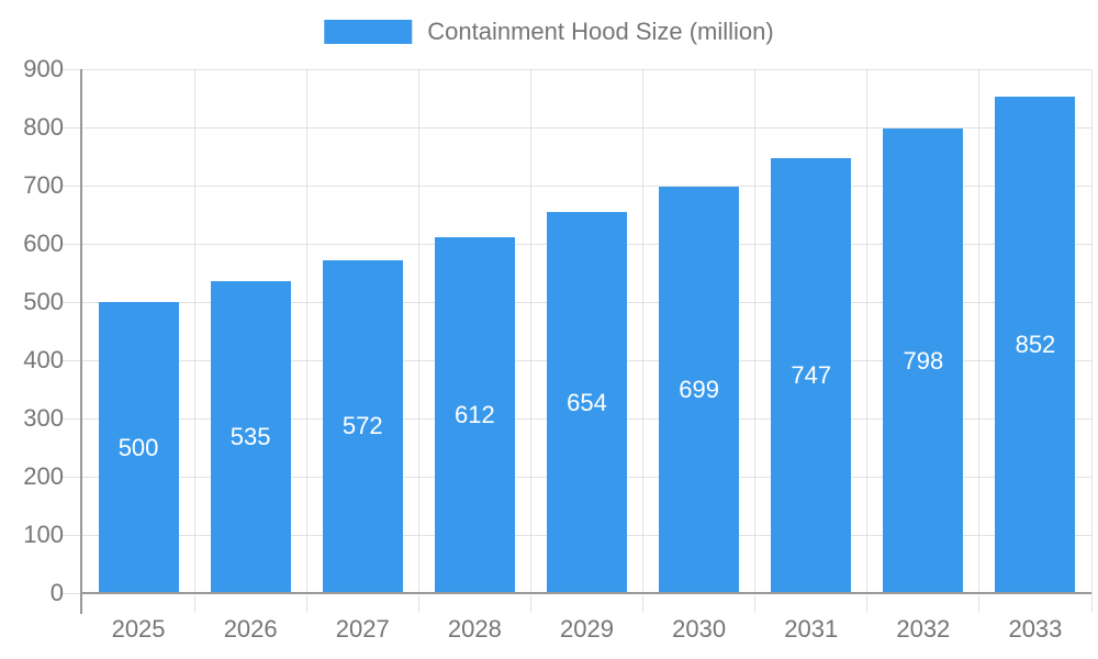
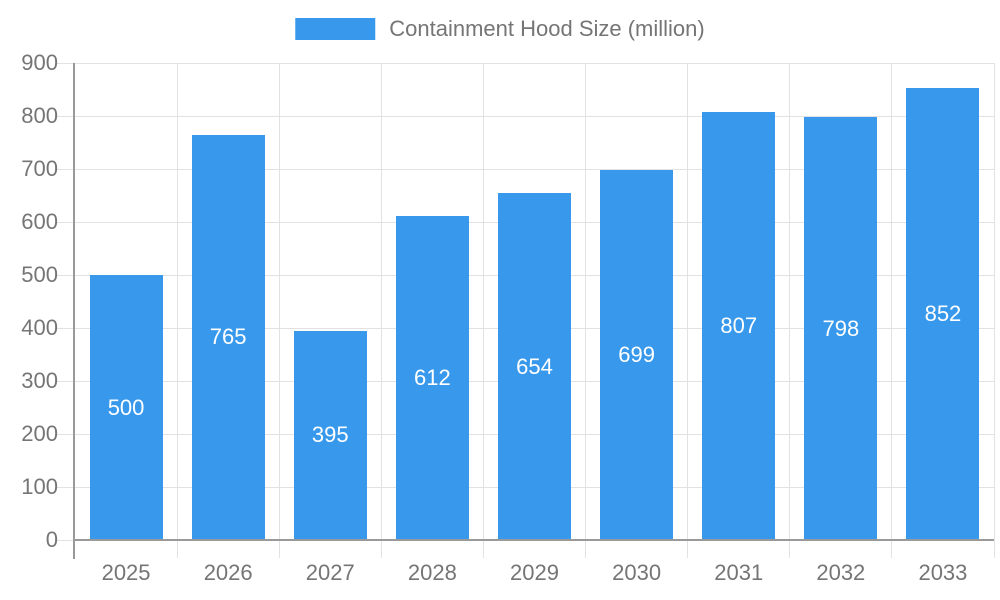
2026: 535 -> 765
2027: 572 -> 395
2031: 747 -> 807
